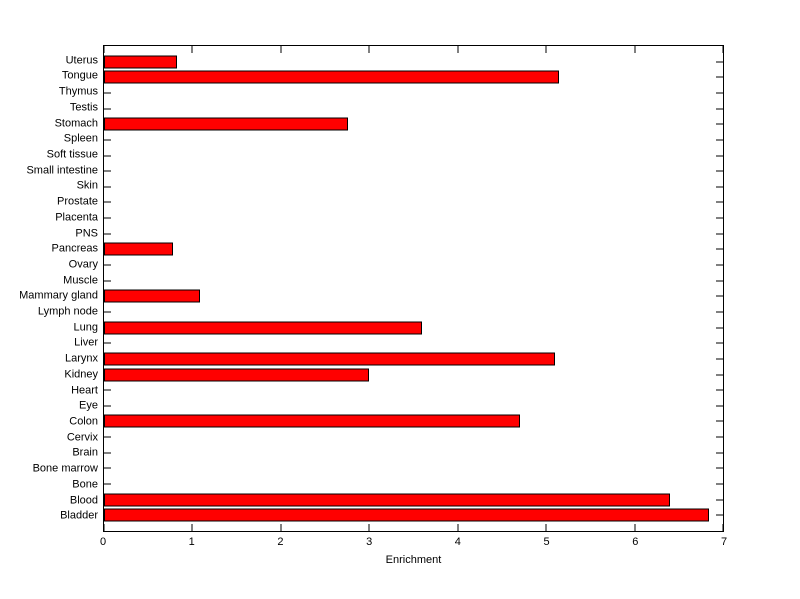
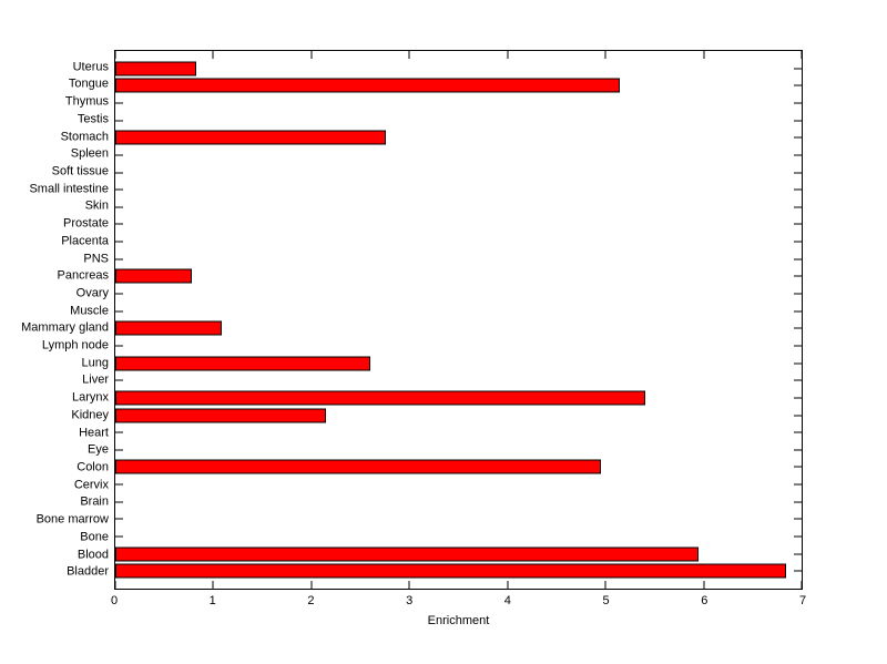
Lung: 3.6 -> 2.6
Larynx: 5.1 -> 5.4
Kidney: 3.0 -> 2.1
Colon: 4.7 -> 5.0
Blood: 6.4 -> 6.0
